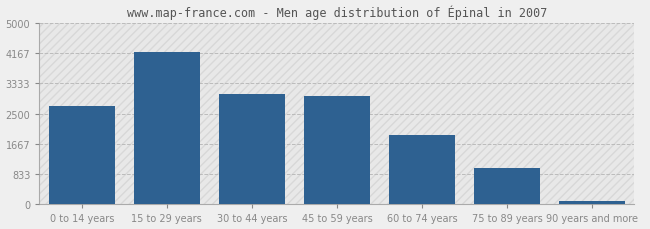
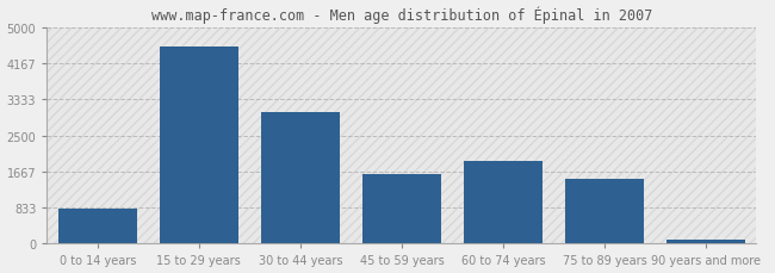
0 to 14 years: 2720 -> 800
15 to 29 years: 4200 -> 4550
45 to 59 years: 3000 -> 1600
75 to 89 years: 1010 -> 1500
